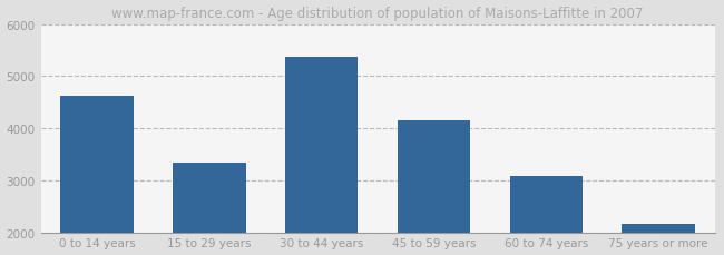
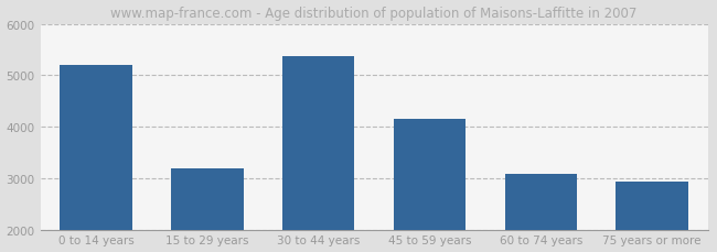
0 to 14 years: 4620 -> 5200
15 to 29 years: 3350 -> 3200
75 years or more: 2170 -> 2950
